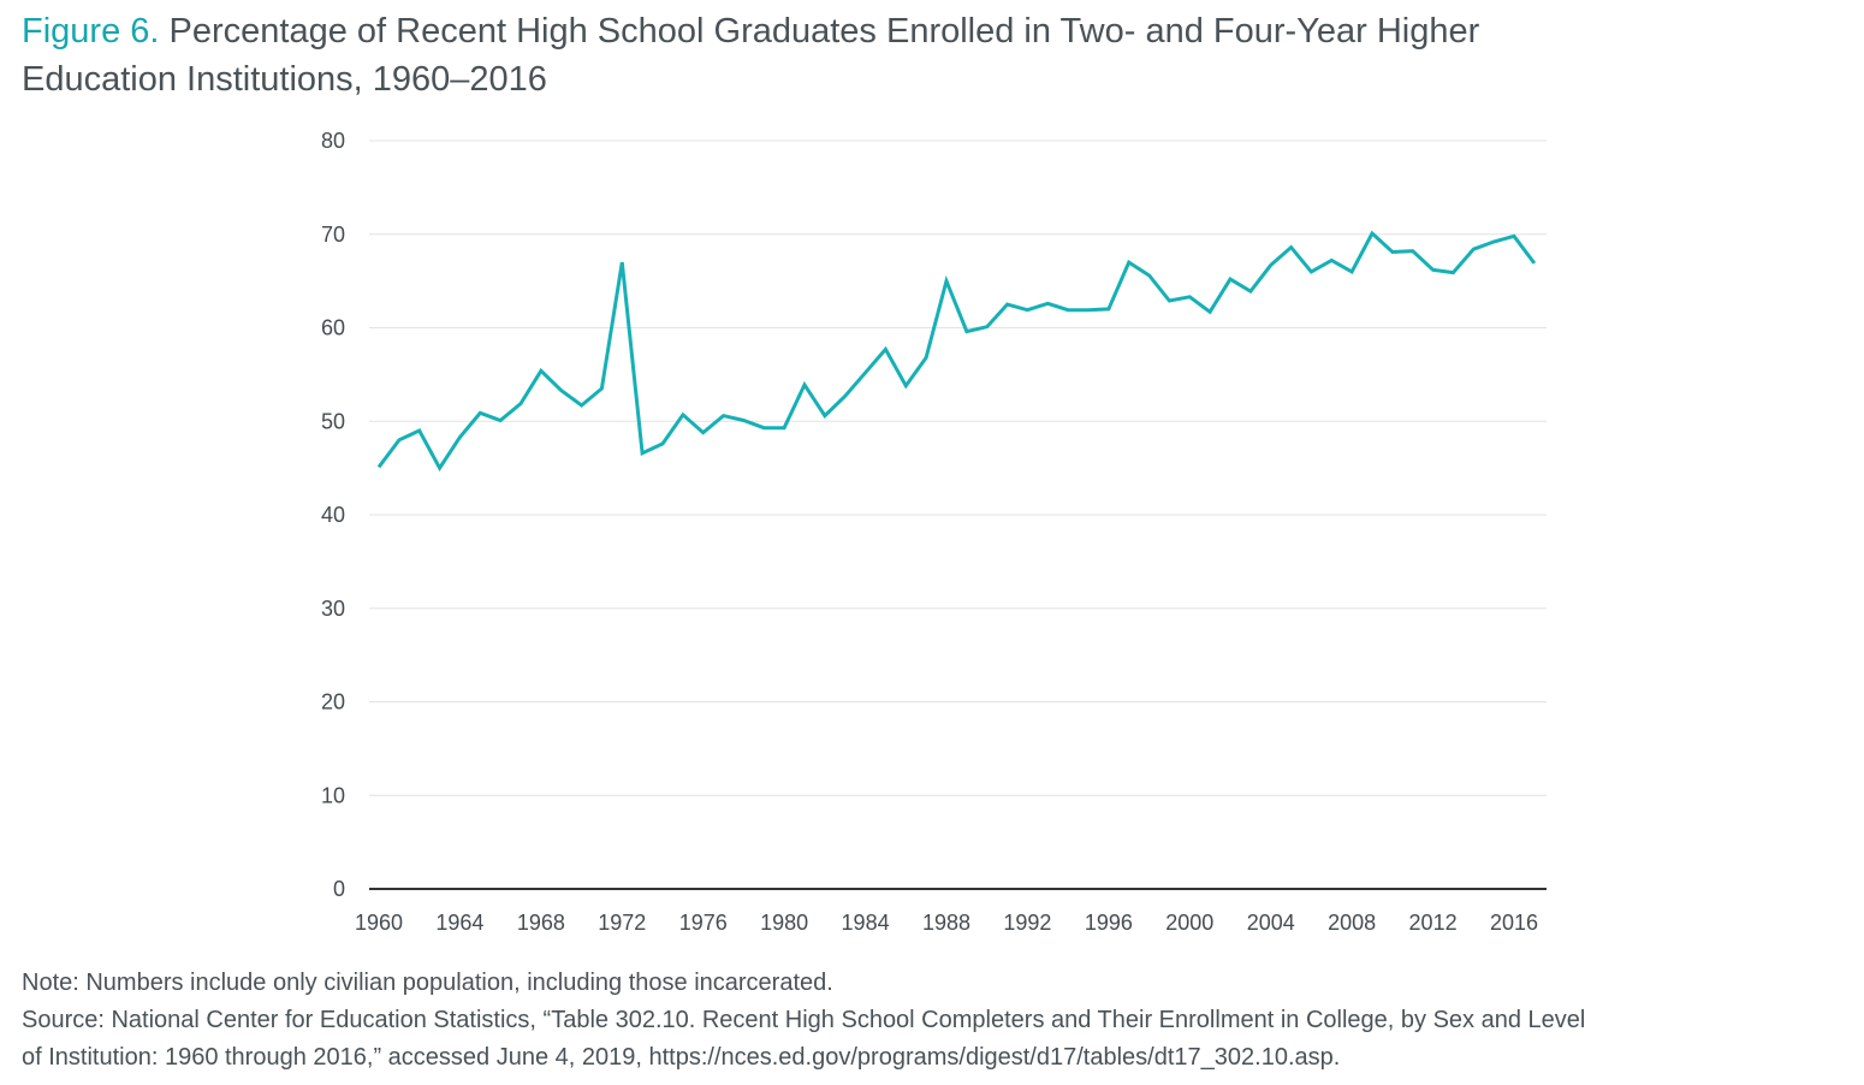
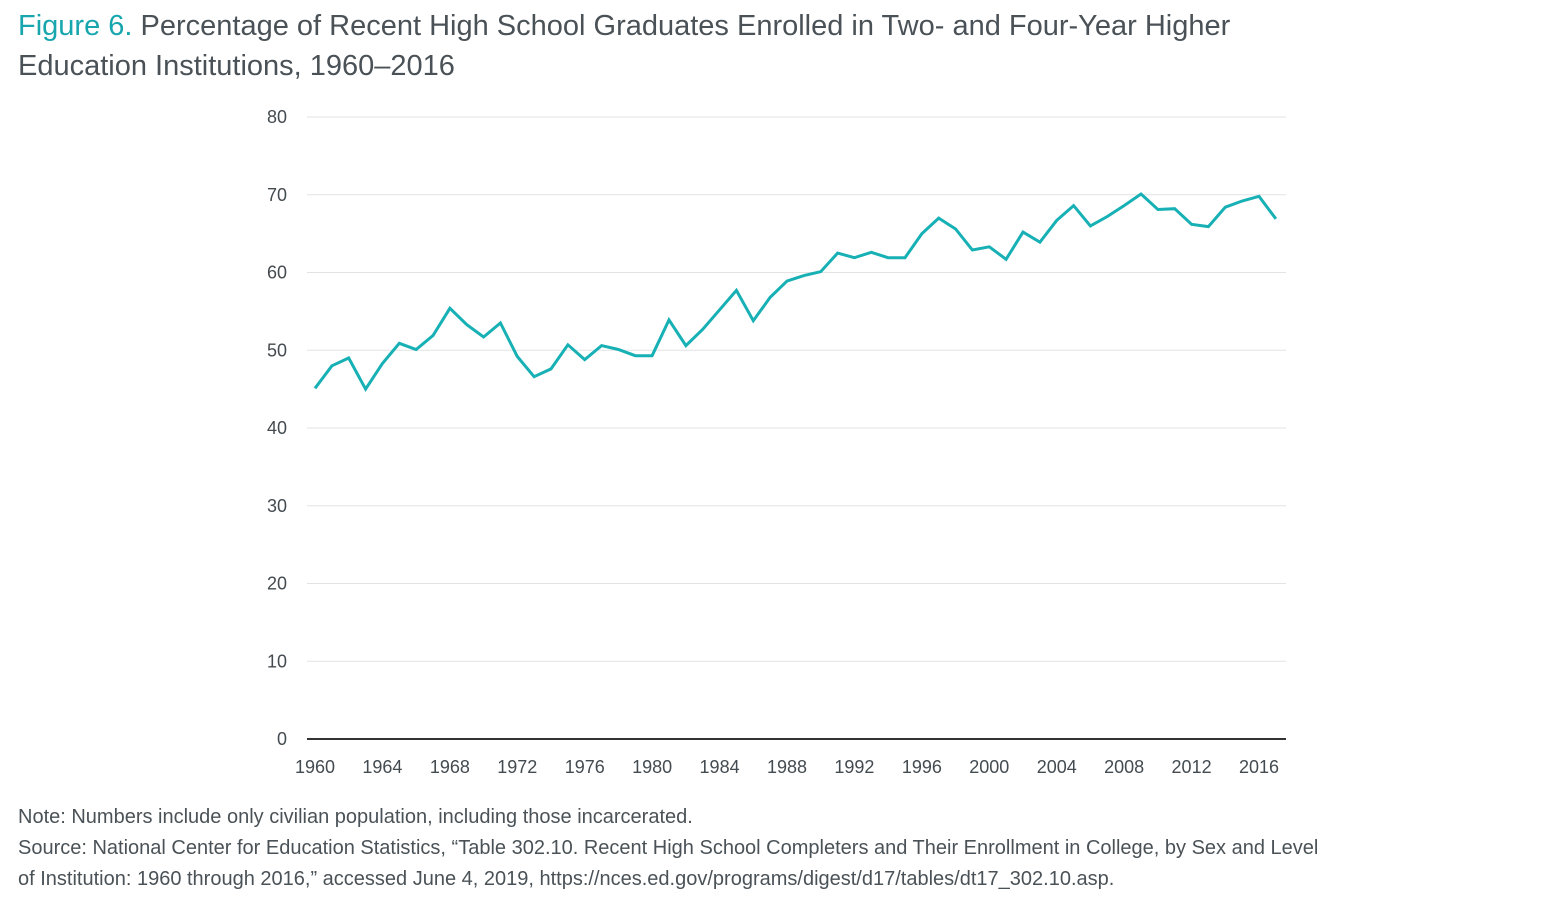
1972: 67 -> 49
1988: 65 -> 59
1996: 62 -> 65
2008: 66 -> 69
